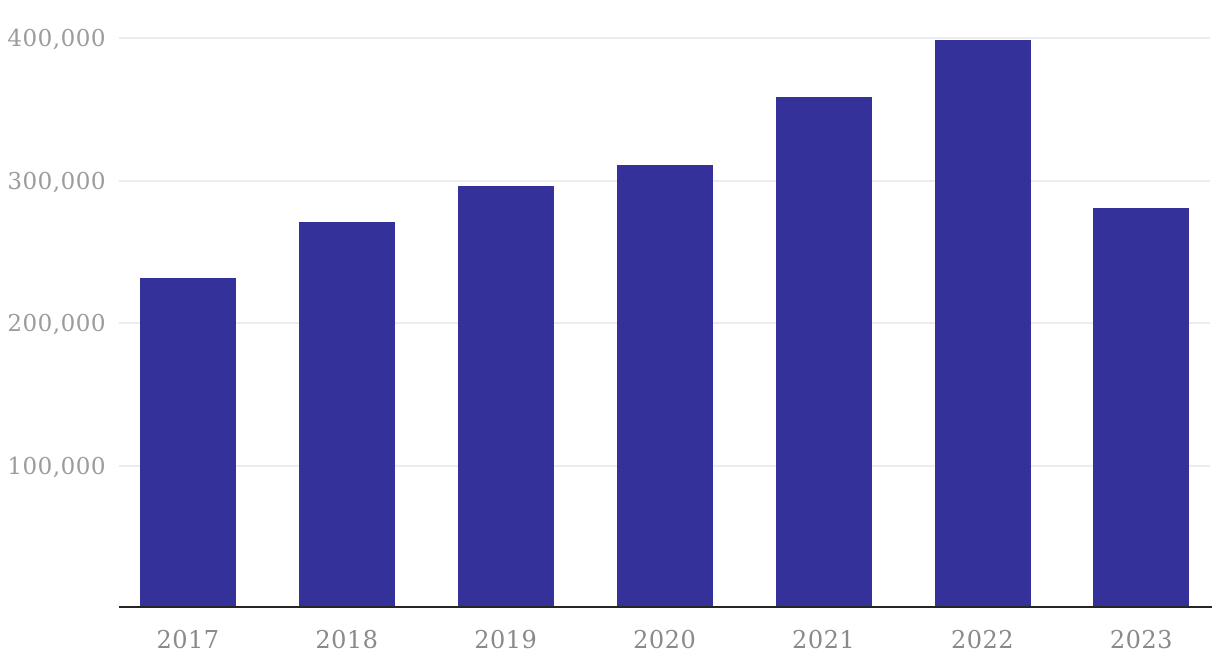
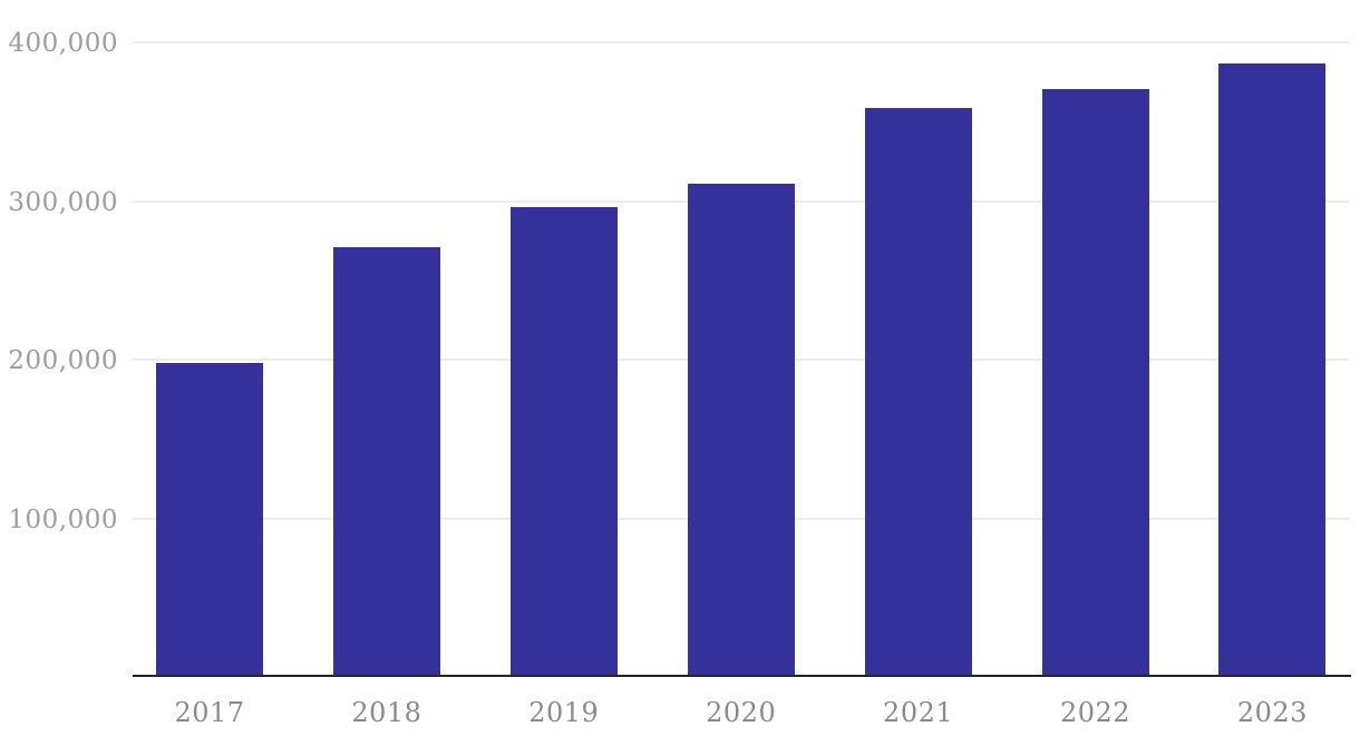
2017: 232000 -> 198000
2022: 399000 -> 371000
2023: 281000 -> 387000
